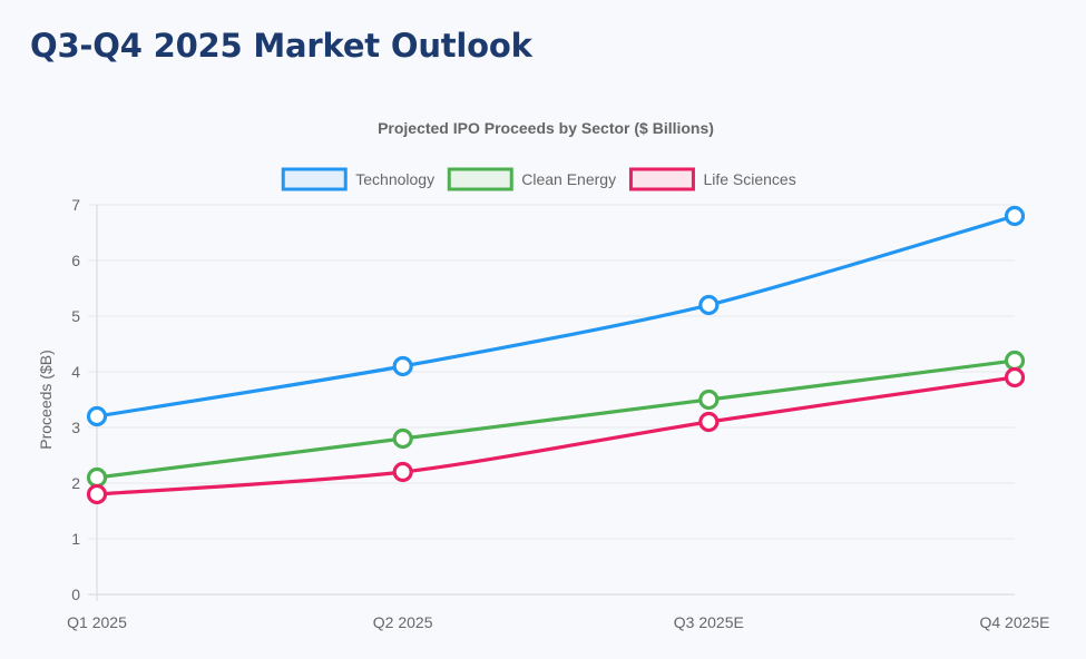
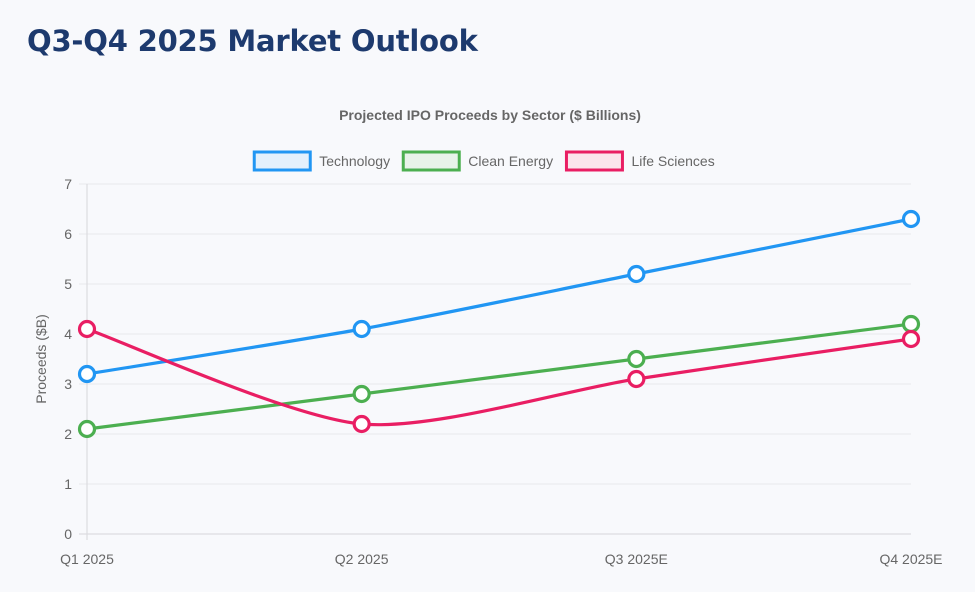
Life Sciences/Q1 2025: 1.8 -> 4.1
Technology/Q4 2025E: 6.8 -> 6.3
